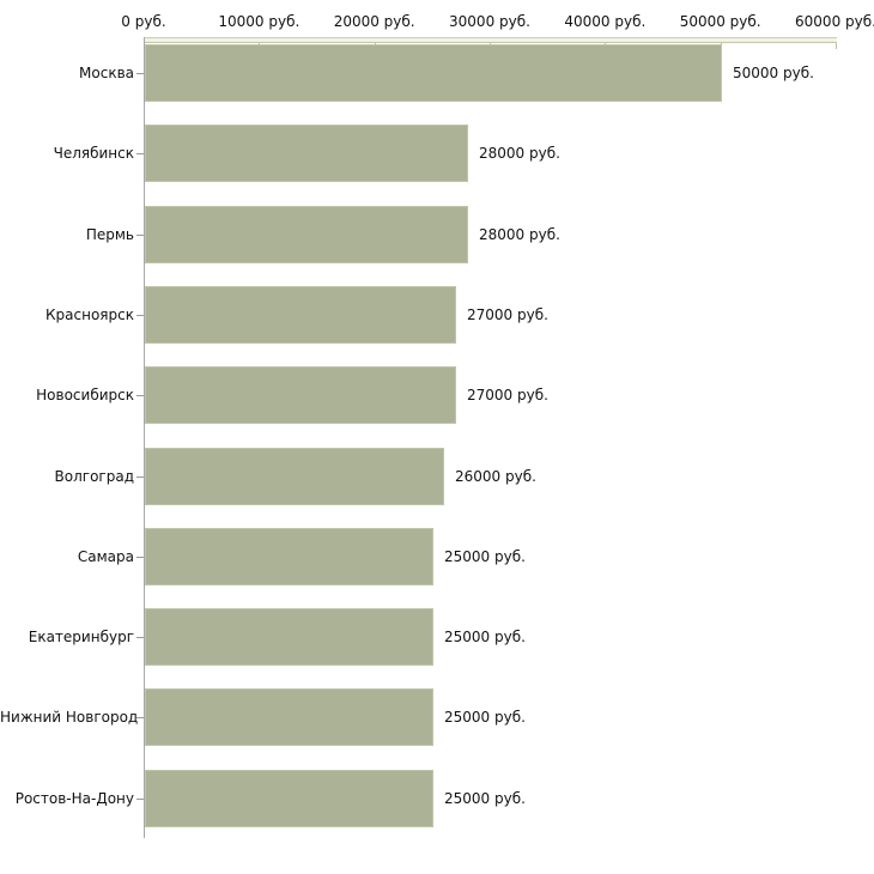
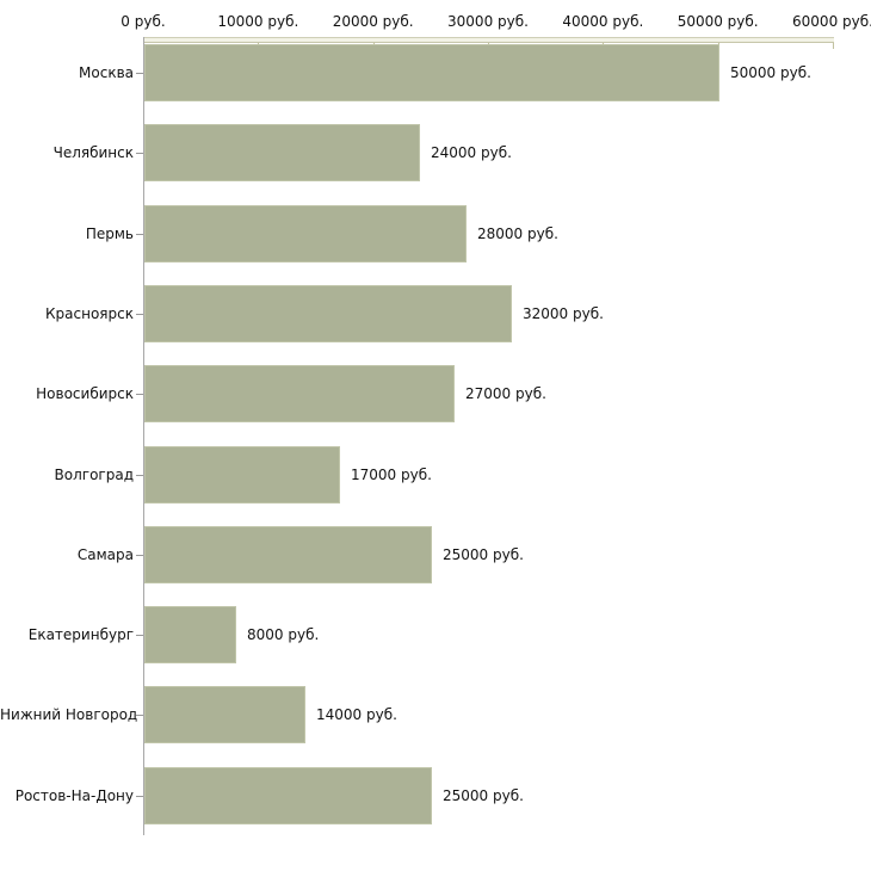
Челябинск: 28000 -> 24000
Красноярск: 27000 -> 32000
Волгоград: 26000 -> 17000
Екатеринбург: 25000 -> 8000
Нижний Новгород: 25000 -> 14000
